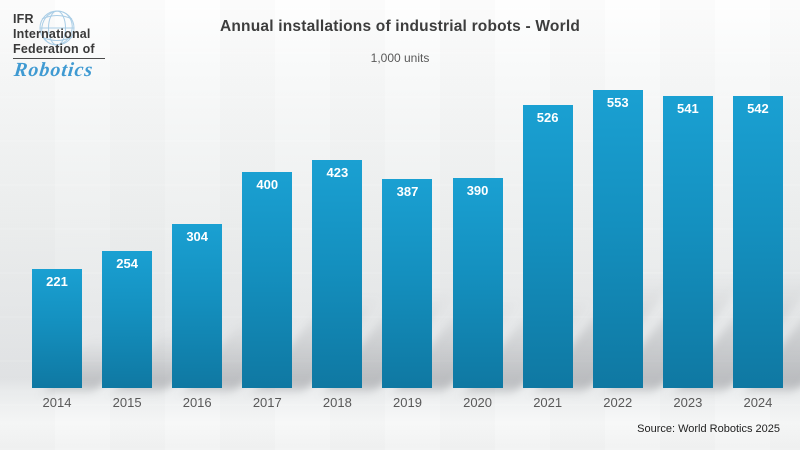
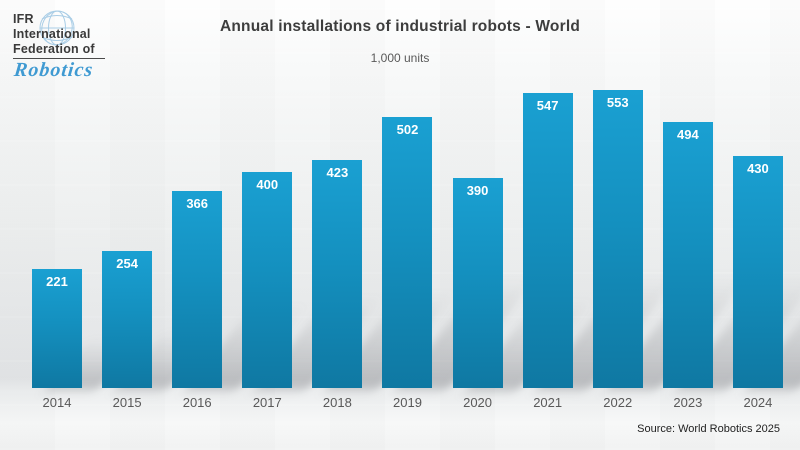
2016: 304 -> 366
2019: 387 -> 502
2021: 526 -> 547
2023: 541 -> 494
2024: 542 -> 430
